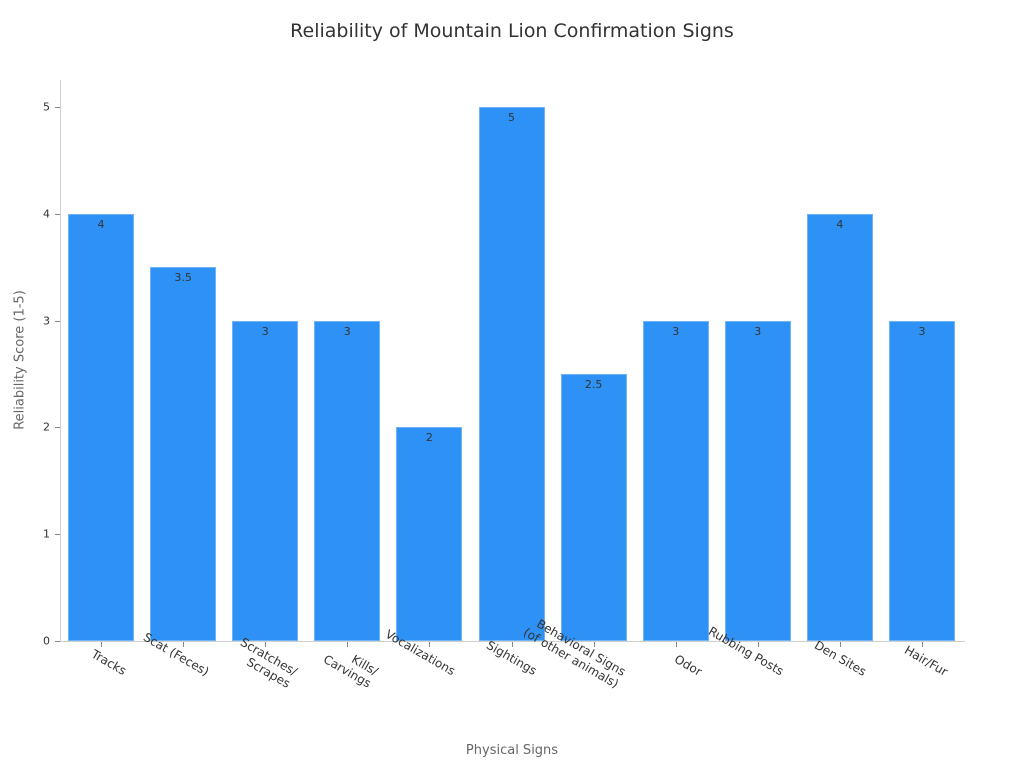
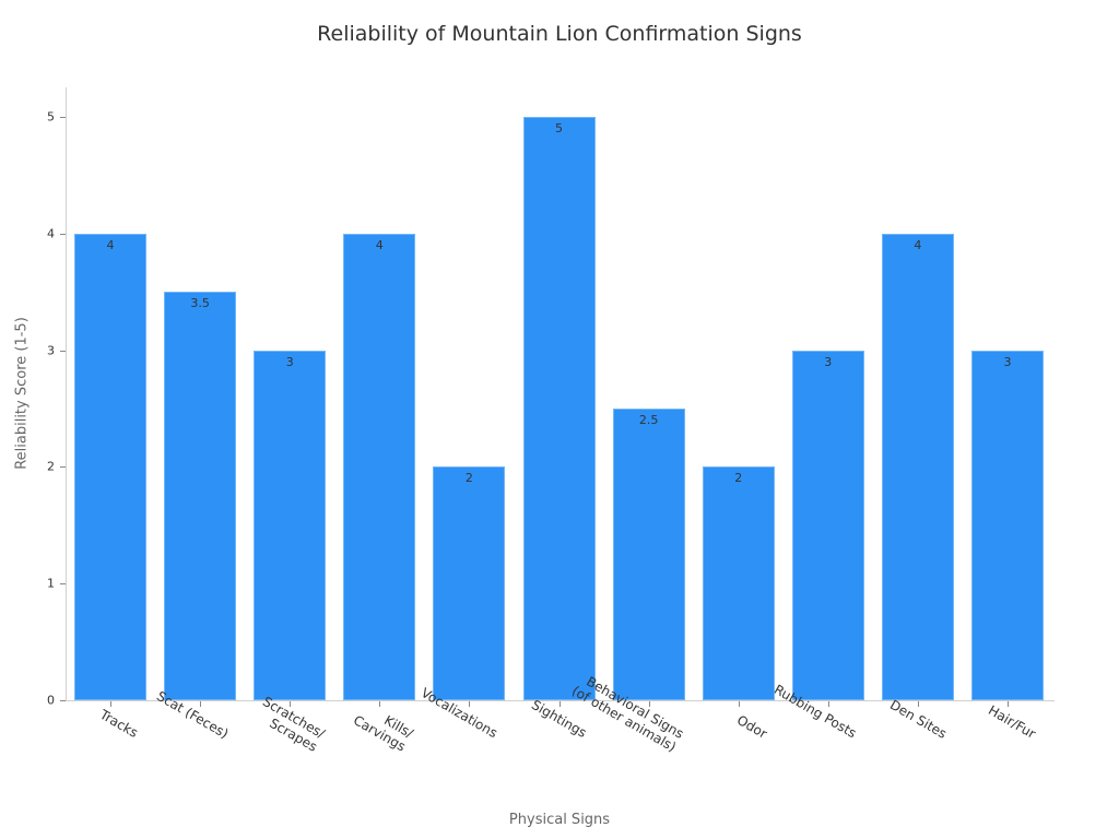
Kills/ Carvings: 3 -> 4
Odor: 3 -> 2
